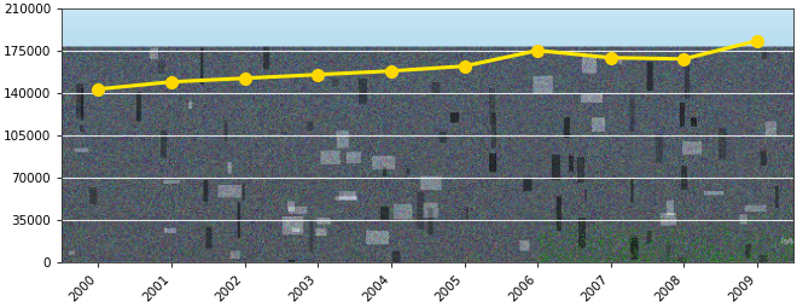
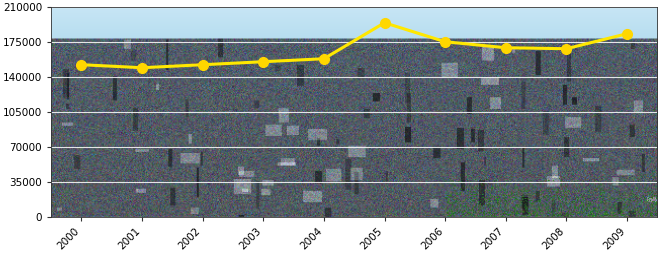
2000: 143000 -> 152000
2005: 162000 -> 194000
